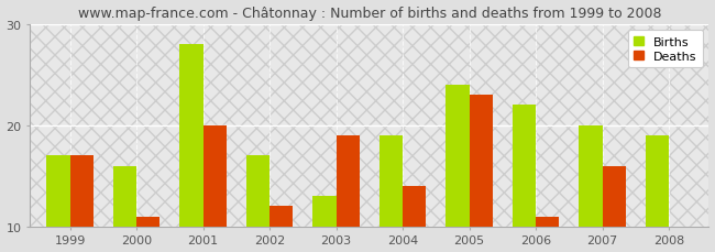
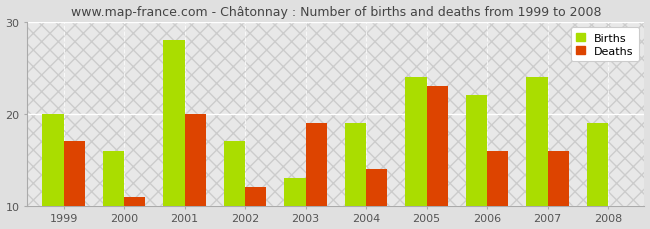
Births/1999: 17 -> 20
Deaths/2006: 11 -> 16
Births/2007: 20 -> 24
